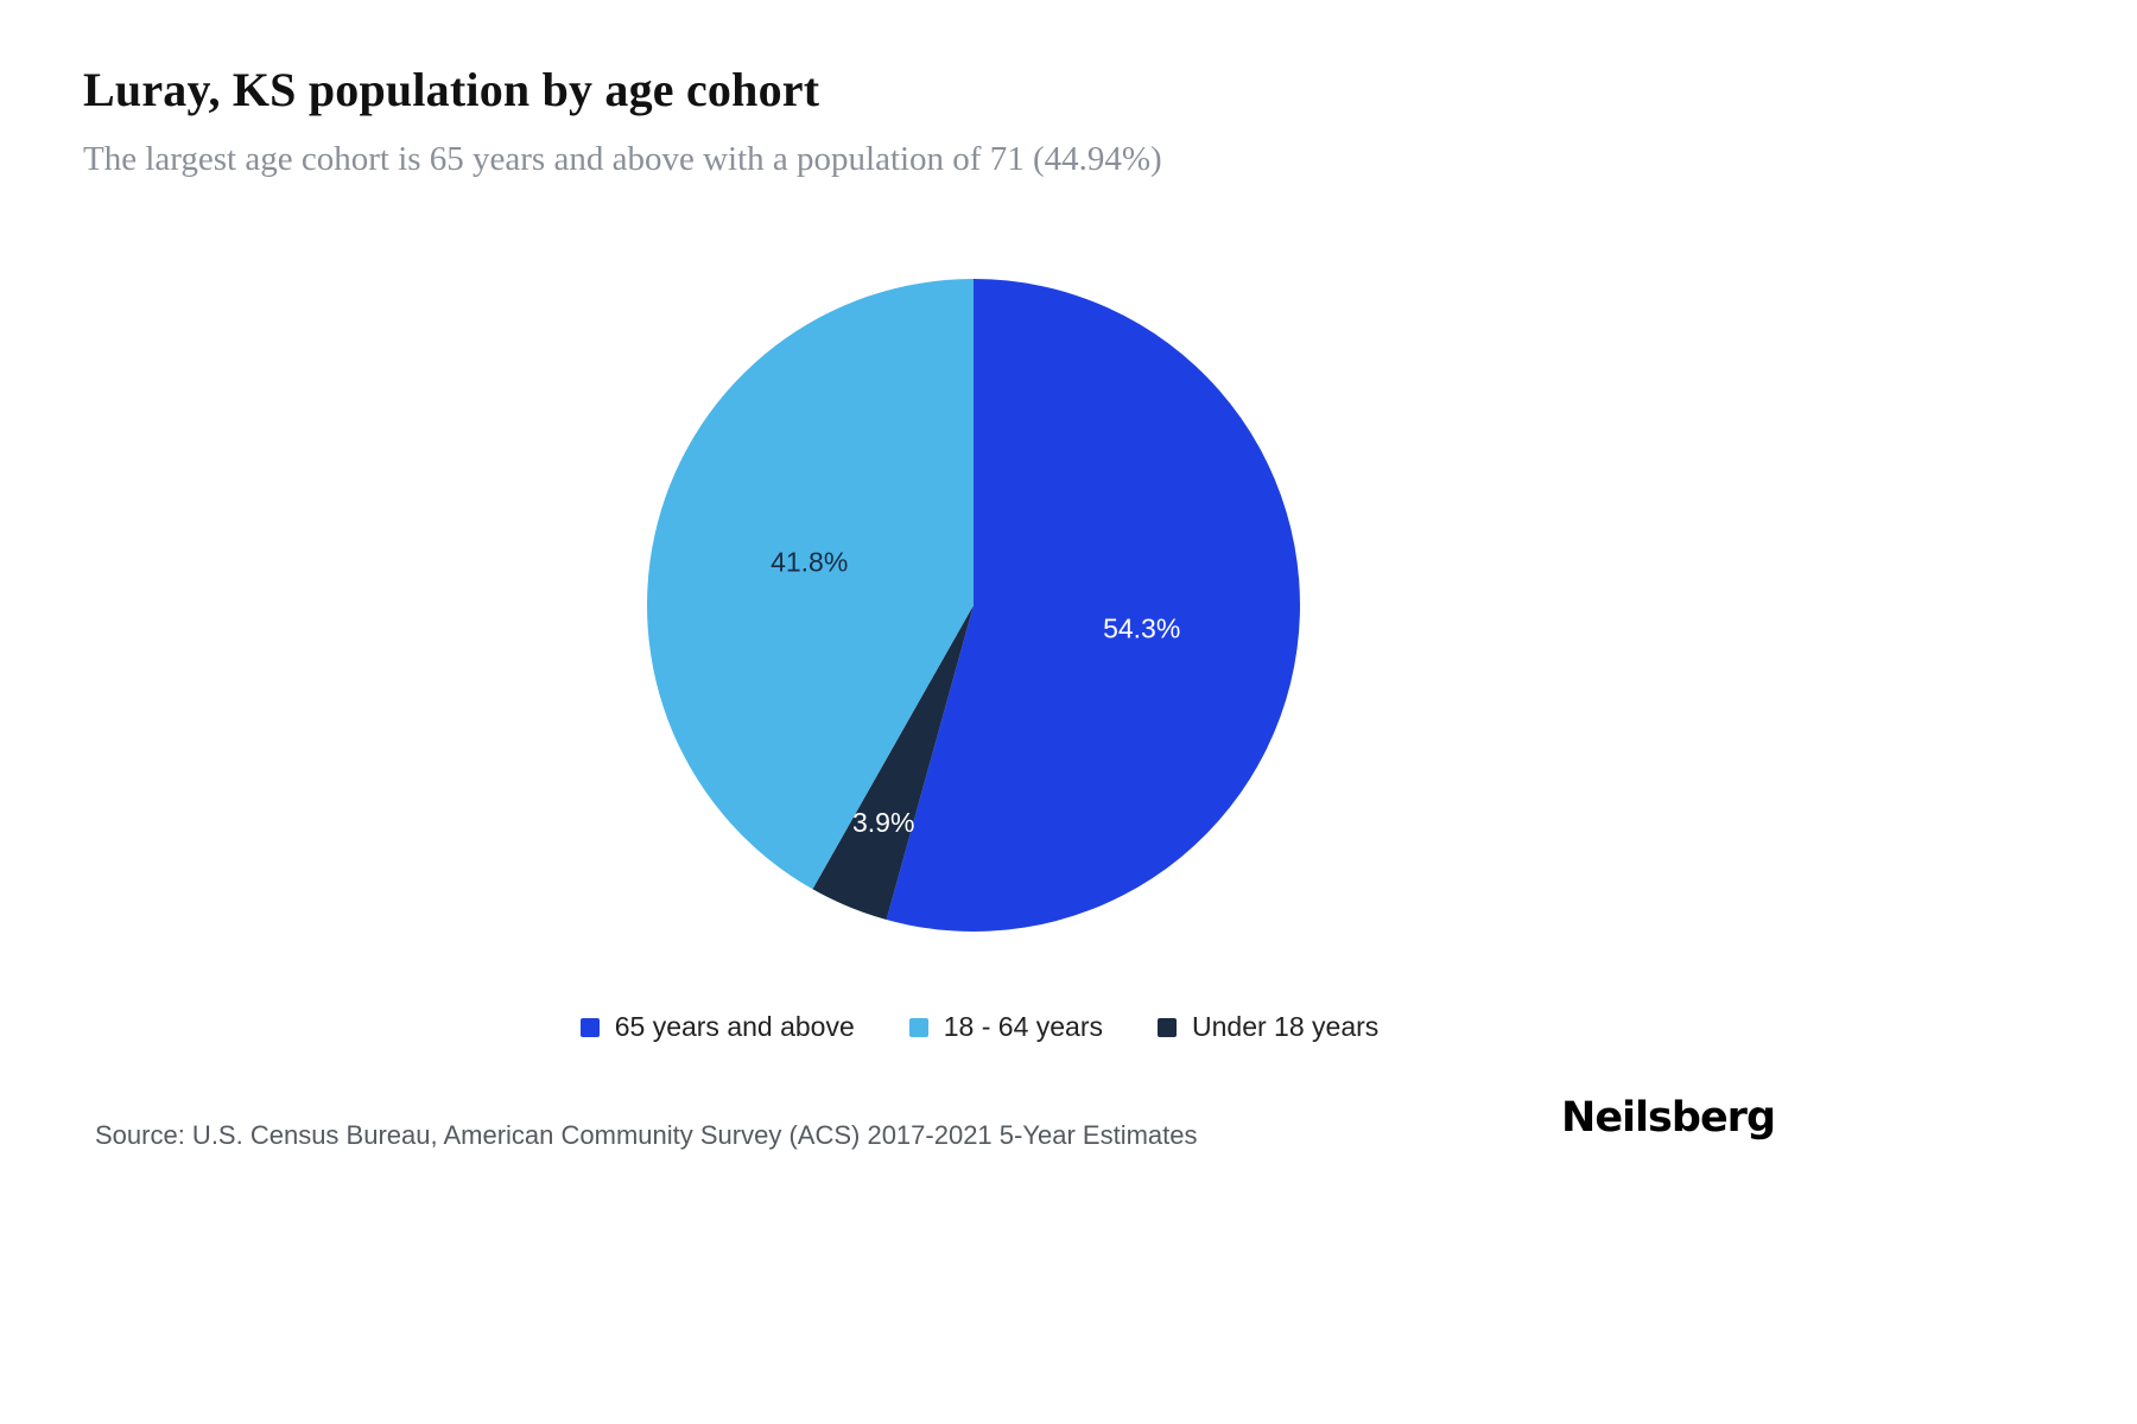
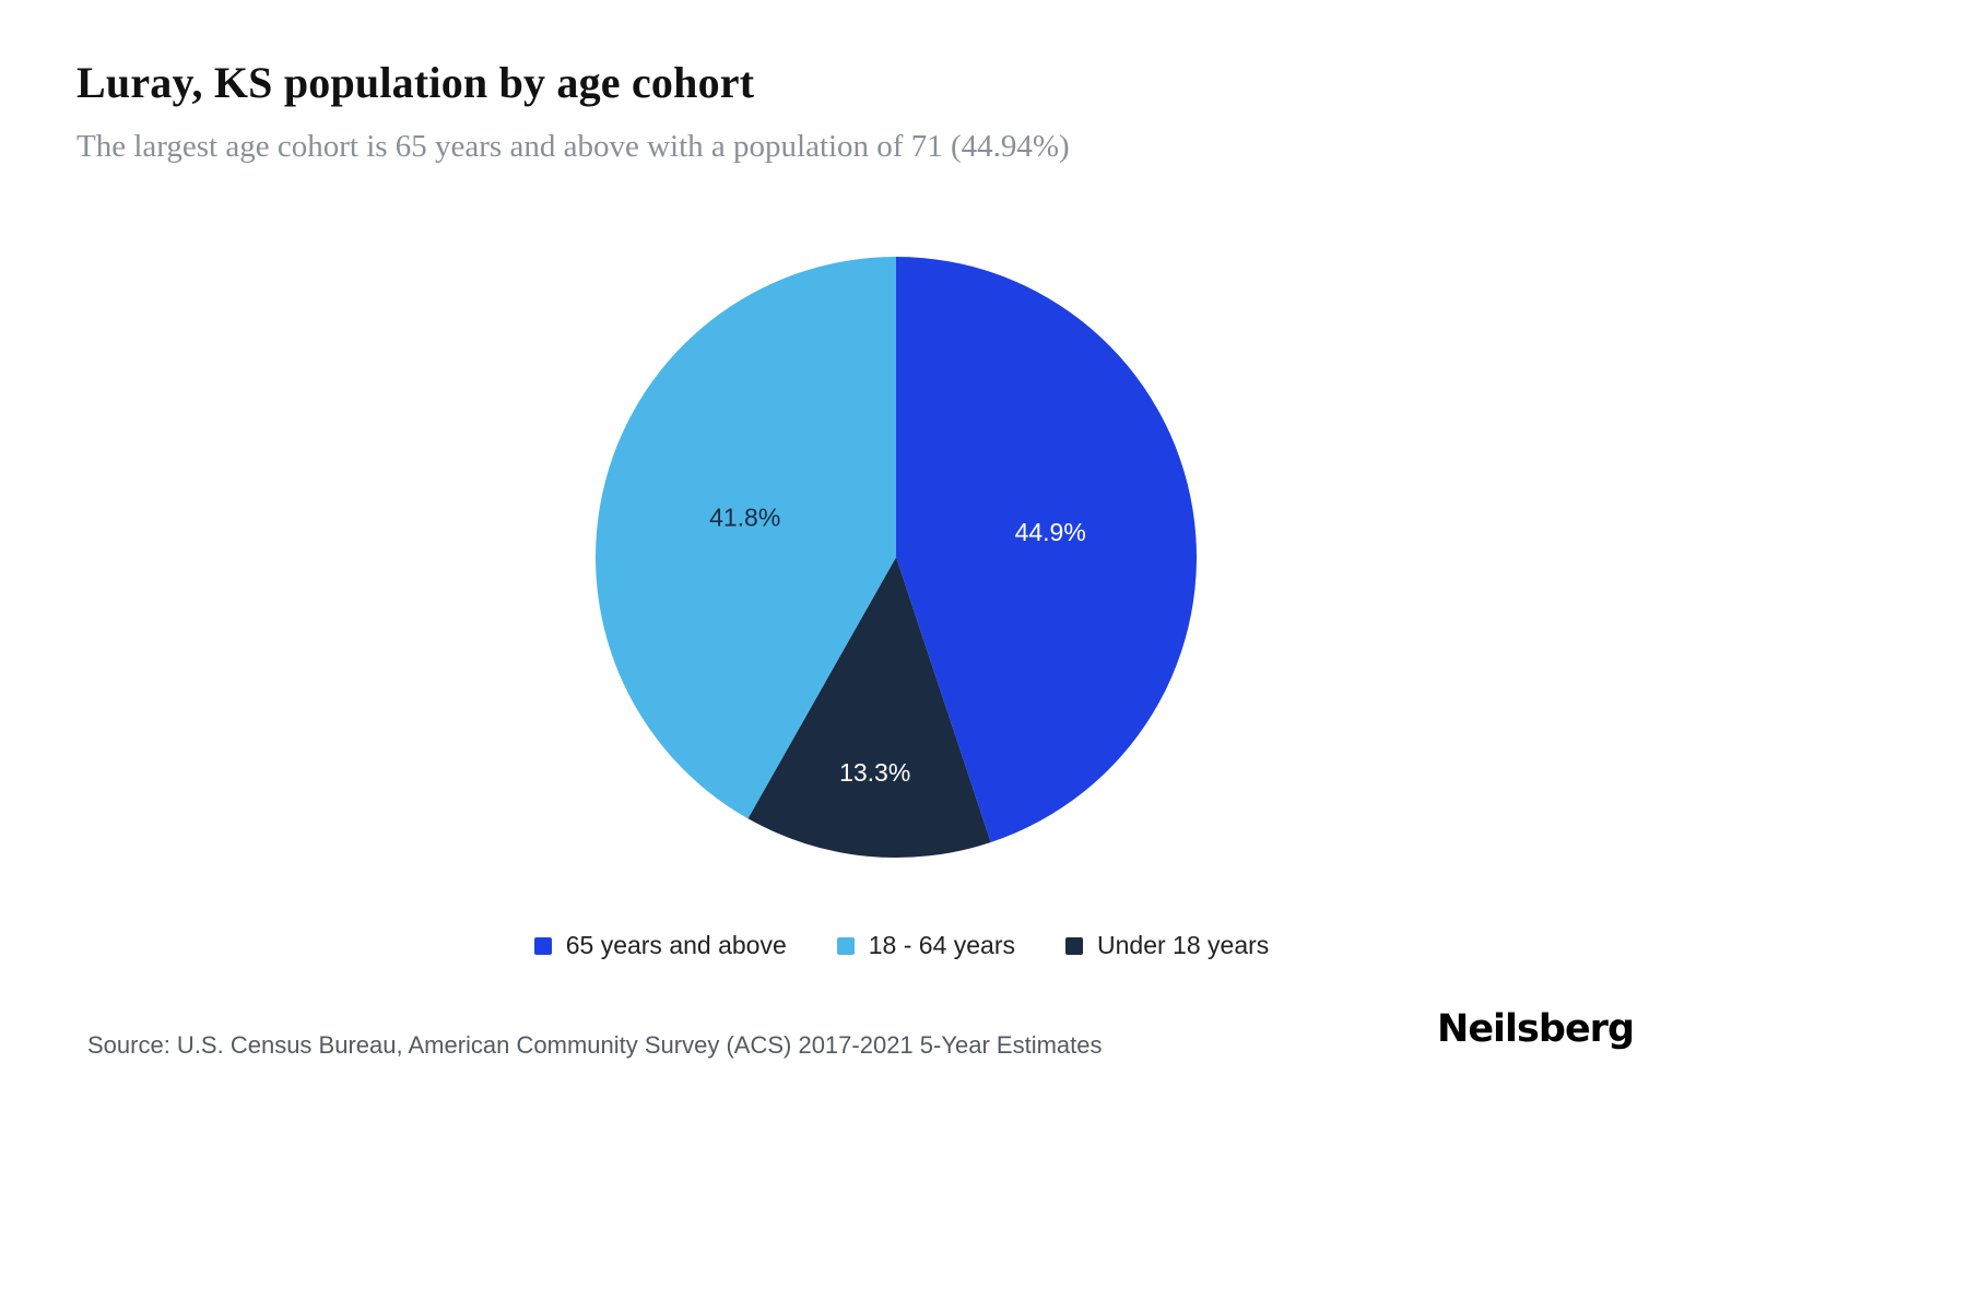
65 years and above: 54.3% -> 44.9%
Under 18 years: 3.9% -> 13.3%
